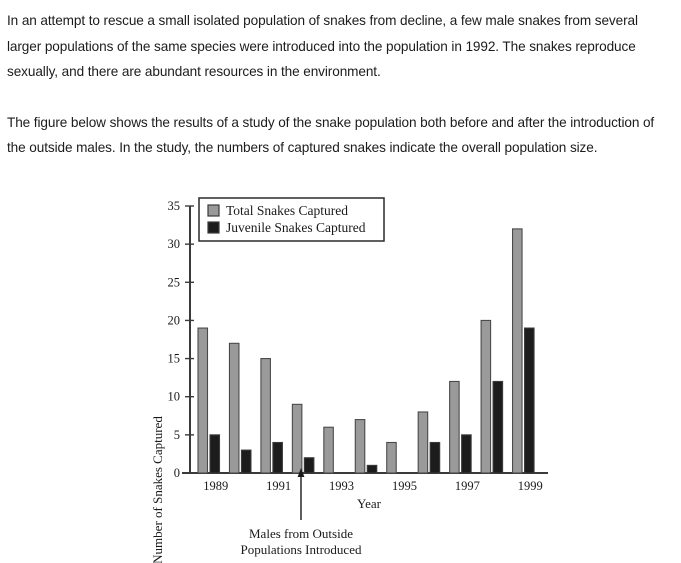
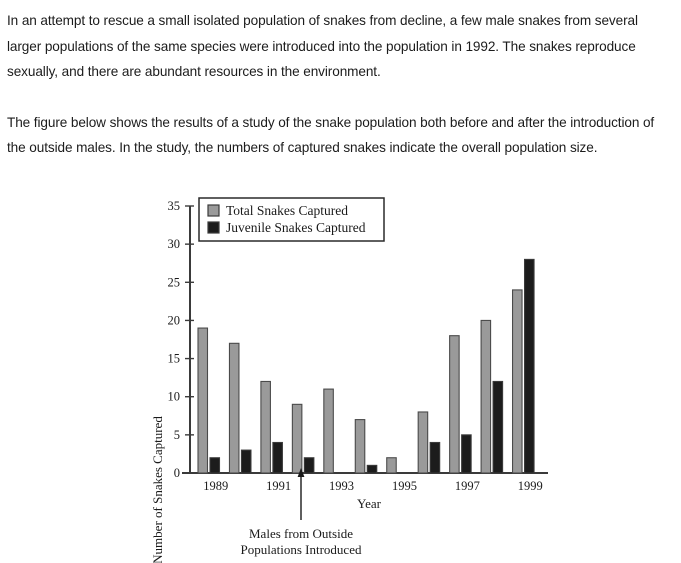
Juvenile Snakes Captured/1989: 5 -> 2
Total Snakes Captured/1991: 15 -> 12
Total Snakes Captured/1993: 6 -> 11
Total Snakes Captured/1995: 4 -> 2
Total Snakes Captured/1997: 12 -> 18
Total Snakes Captured/1999: 32 -> 24
Juvenile Snakes Captured/1999: 19 -> 28
